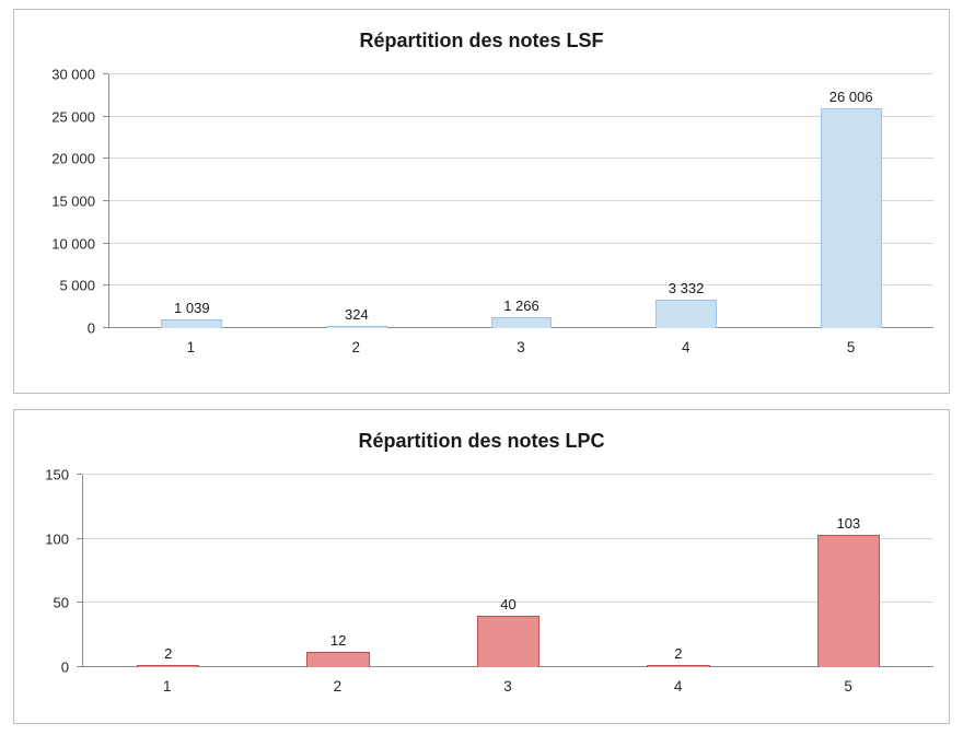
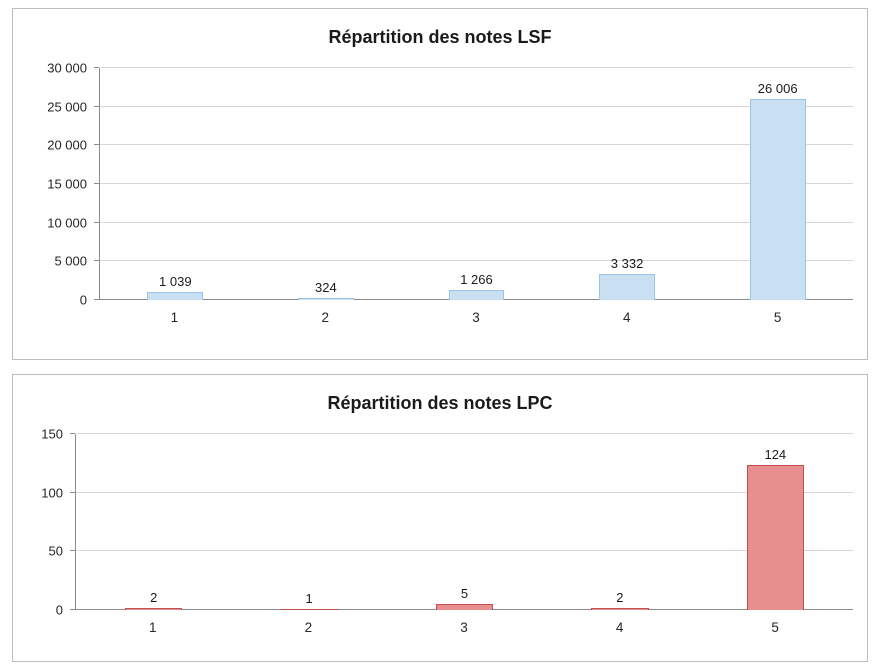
Répartition des notes LPC/2: 12 -> 1
Répartition des notes LPC/3: 40 -> 5
Répartition des notes LPC/5: 103 -> 124
